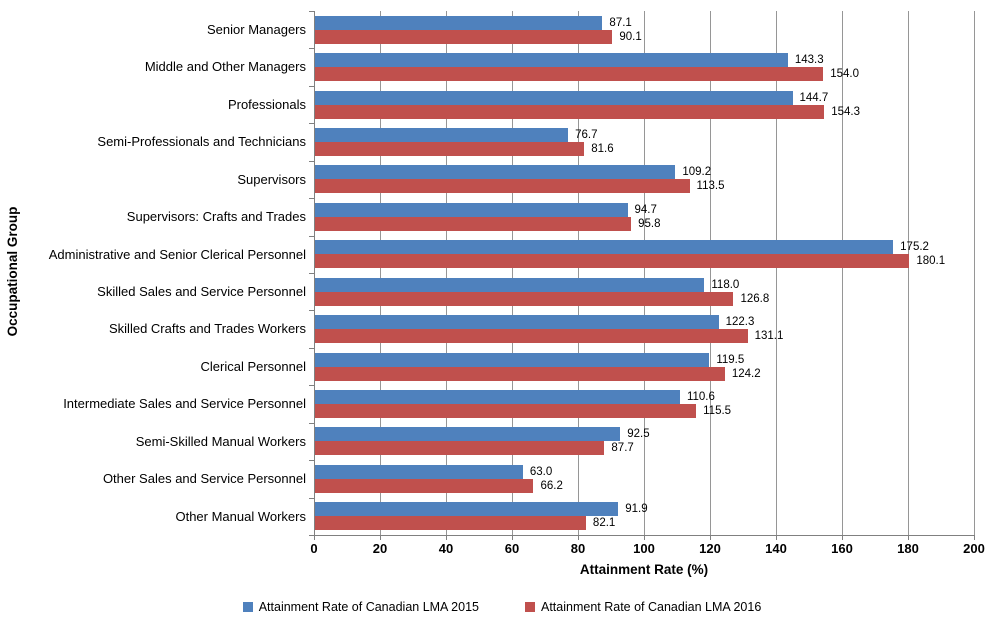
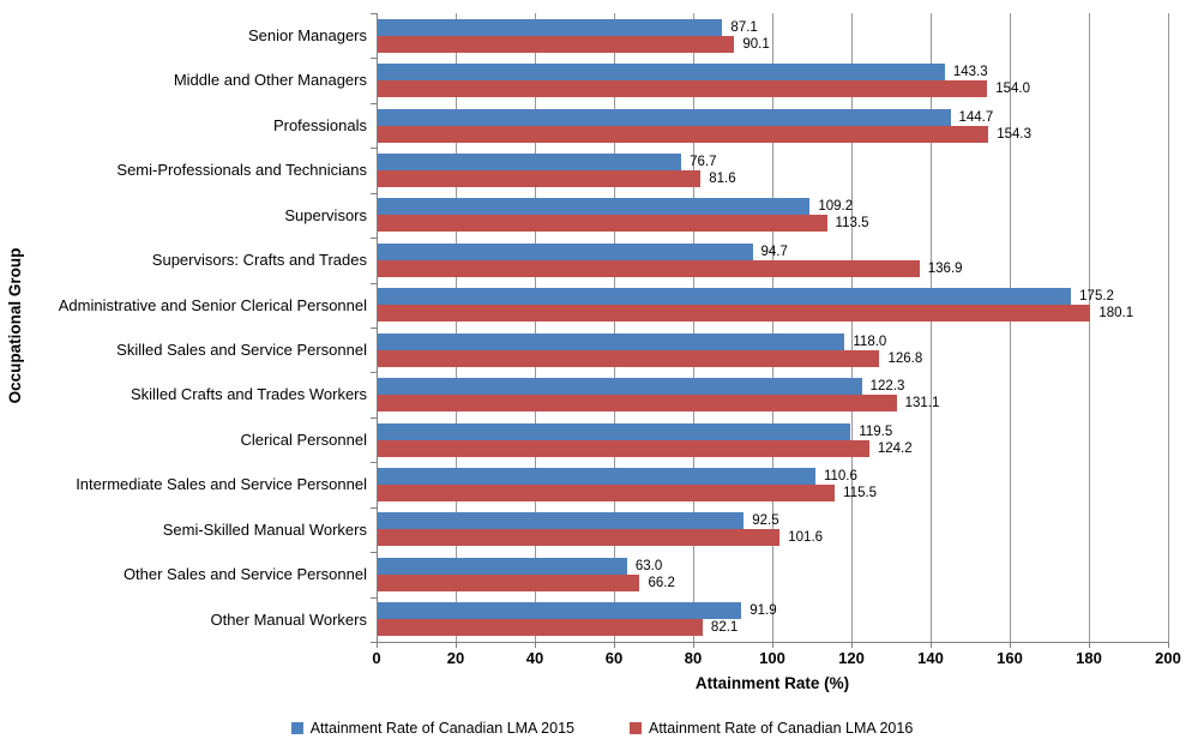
Attainment Rate of Canadian LMA 2016/Supervisors: Crafts and Trades: 95.8 -> 136.9
Attainment Rate of Canadian LMA 2016/Semi-Skilled Manual Workers: 87.7 -> 101.6
